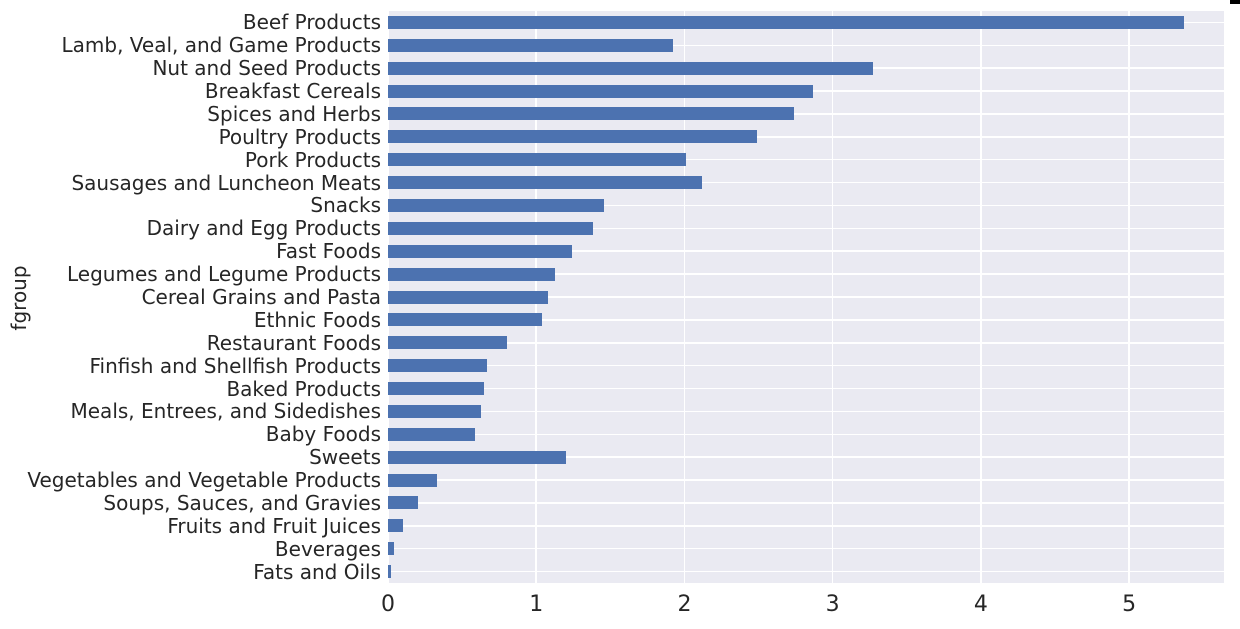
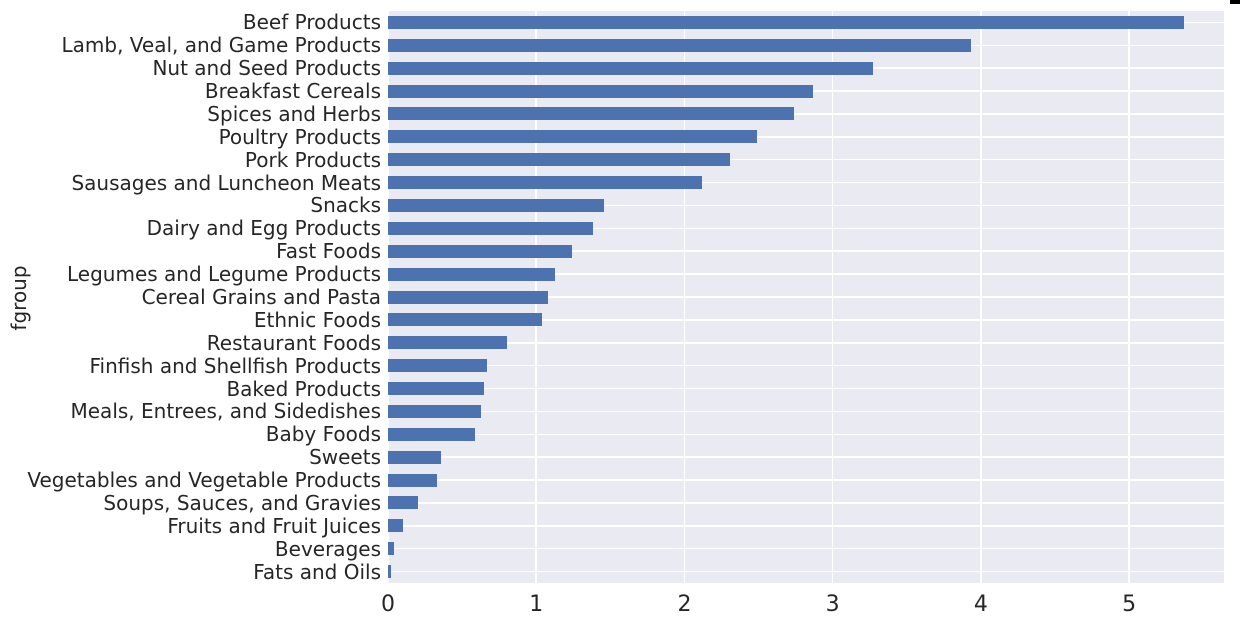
Lamb, Veal, and Game Products: 1.92 -> 3.93
Pork Products: 2.01 -> 2.31
Sweets: 1.20 -> 0.36
